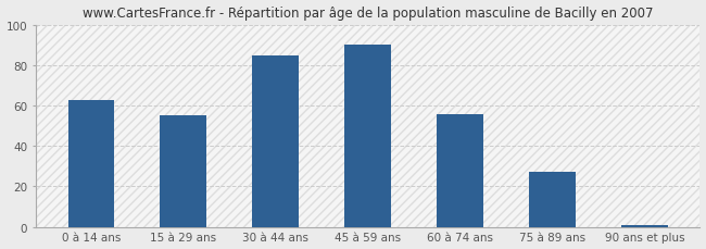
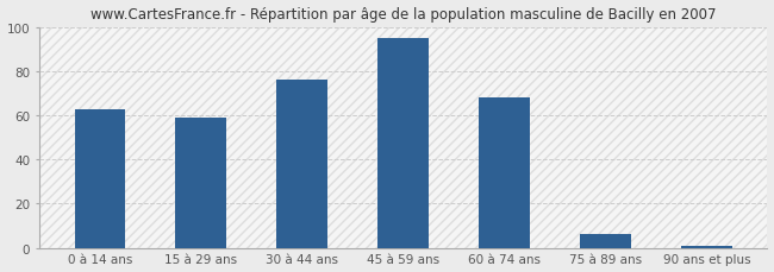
15 à 29 ans: 55 -> 59
30 à 44 ans: 85 -> 76
45 à 59 ans: 90 -> 95
60 à 74 ans: 56 -> 68
75 à 89 ans: 27 -> 6
